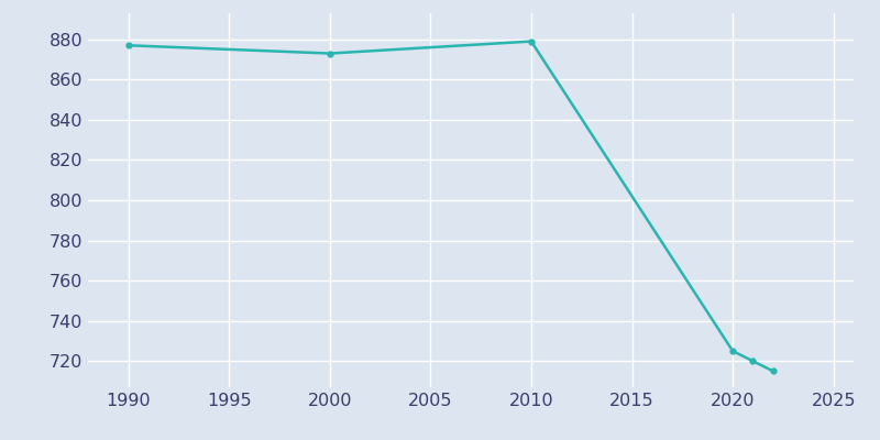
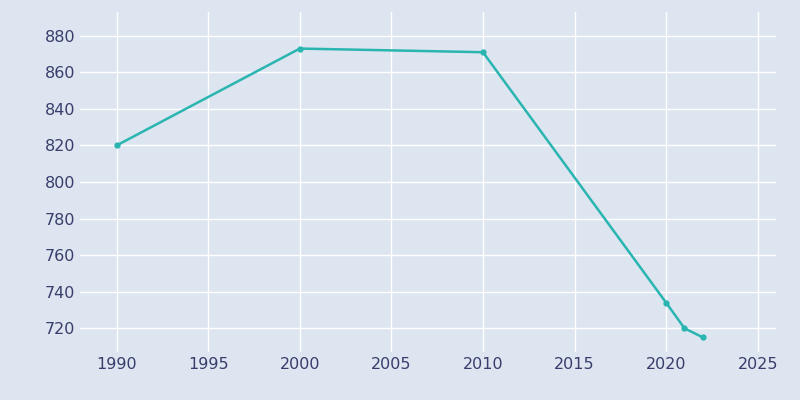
1990: 877 -> 820
2010: 879 -> 871
2020: 725 -> 734
